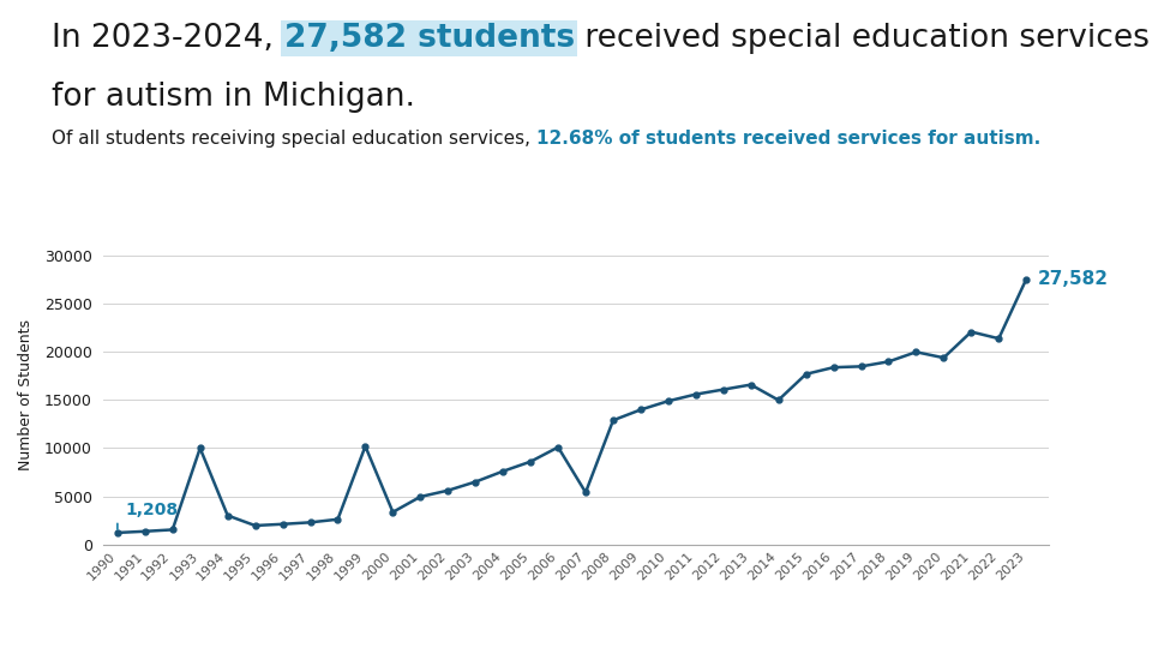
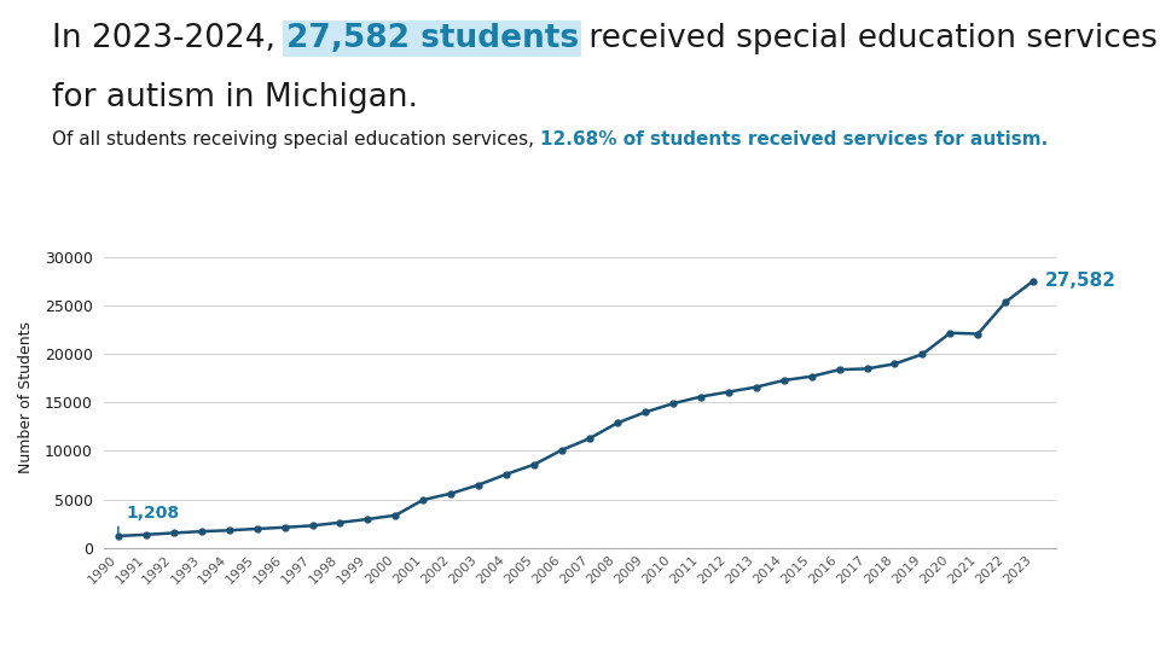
1993: 10000 -> 1700
1994: 3000 -> 1800
1999: 10200 -> 3000
2007: 5400 -> 11300
2014: 15000 -> 17300
2020: 19400 -> 22200
2022: 21400 -> 25400
